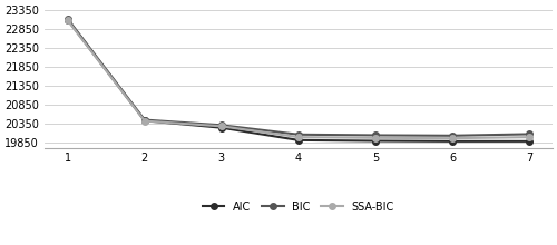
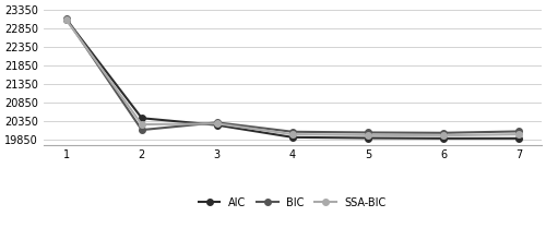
BIC/2: 20440 -> 20100
SSA-BIC/2: 20410 -> 20250
